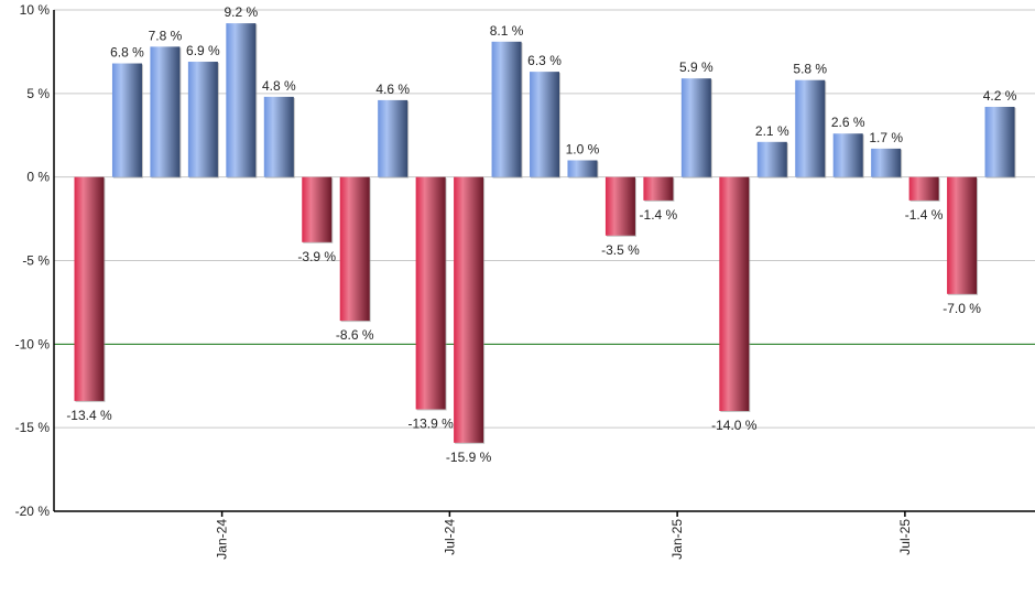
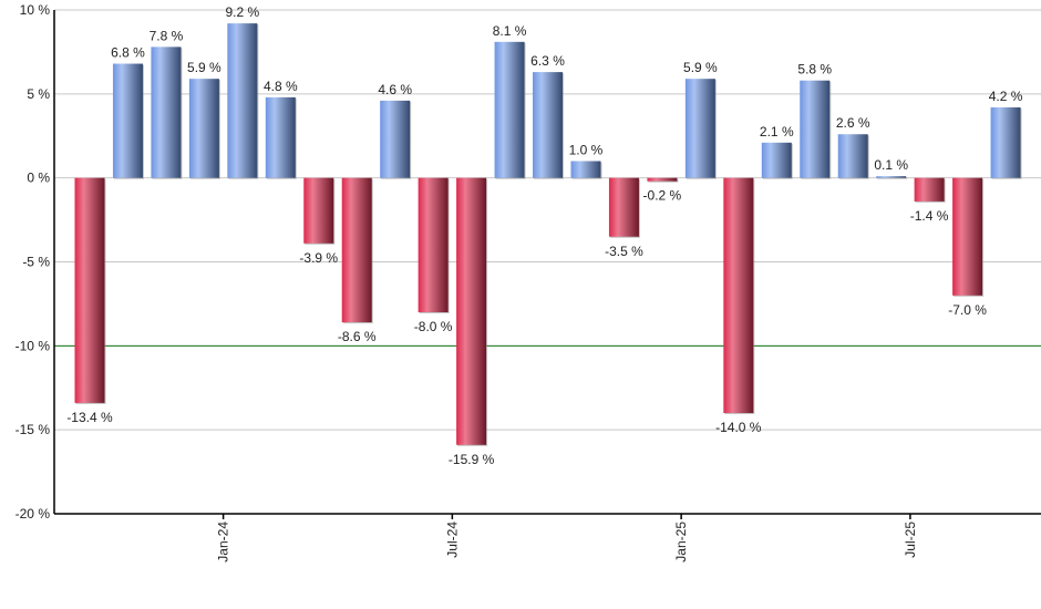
Jan-24: 6.9 -> 5.9
Jul-24: -13.9 -> -8.0
Jan-25: -1.4 -> -0.2
Jul-25: 1.7 -> 0.1
